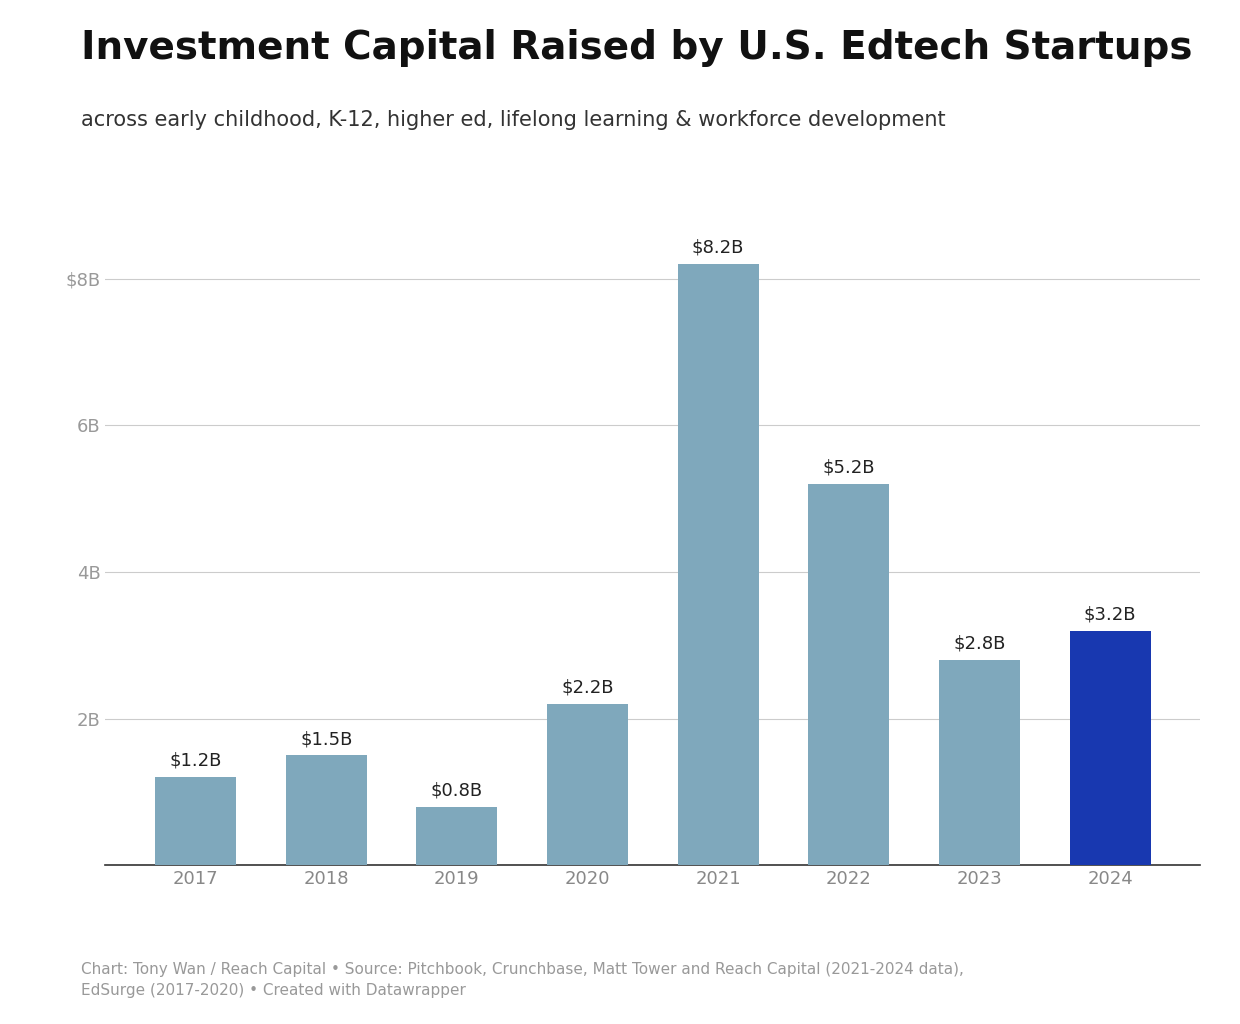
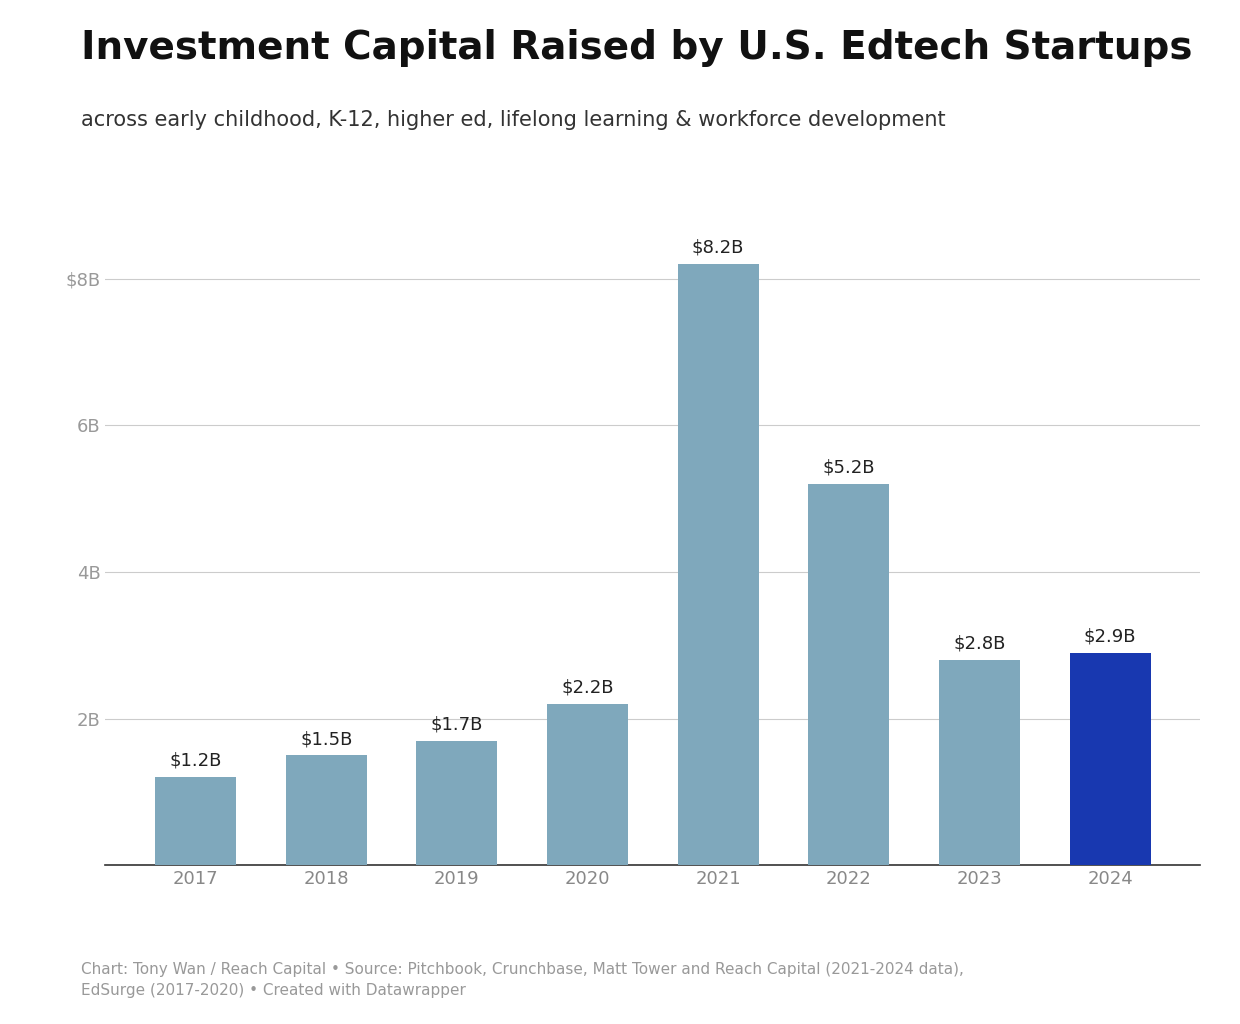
2019: $0.8B -> $1.7B
2024: $3.2B -> $2.9B
